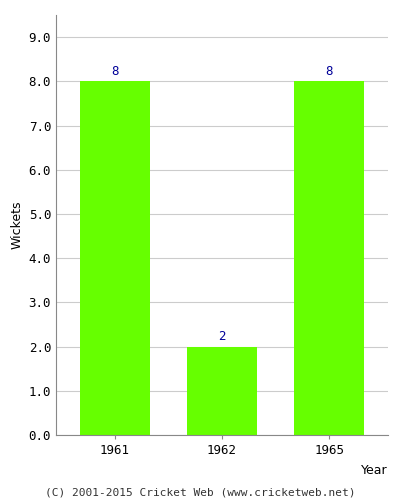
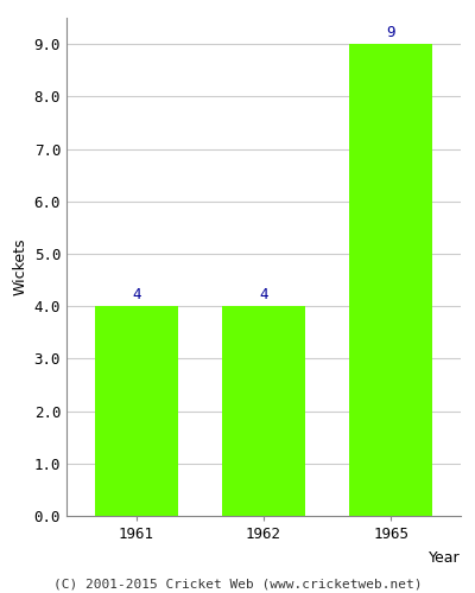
1961: 8 -> 4
1962: 2 -> 4
1965: 8 -> 9
